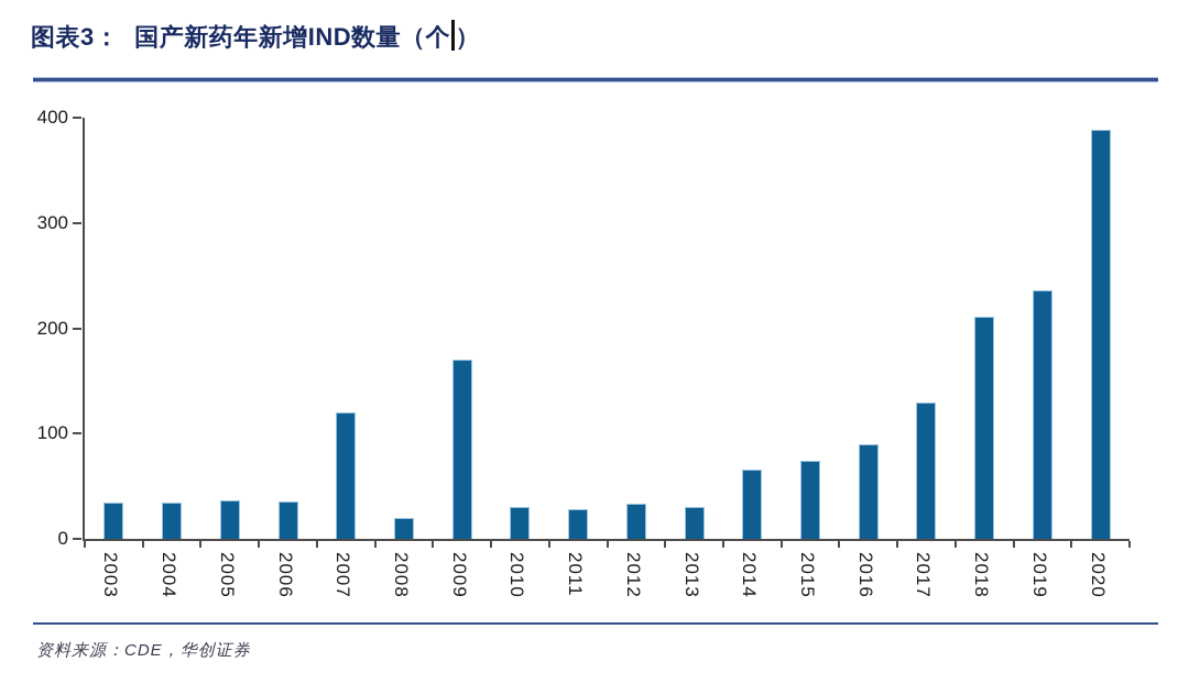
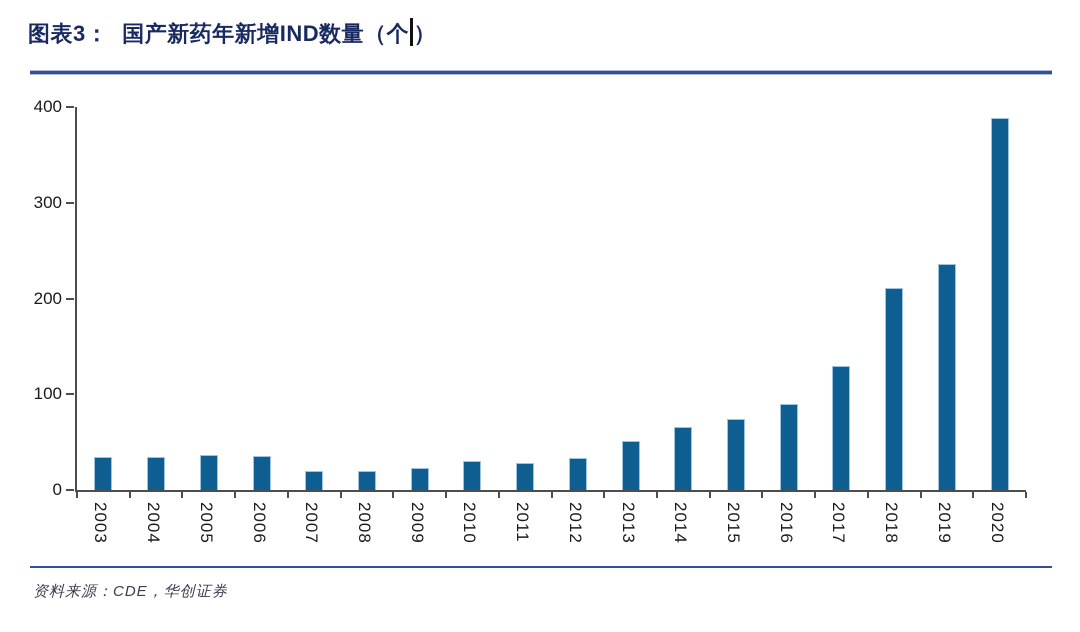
2007: 120 -> 20
2009: 170 -> 20
2013: 30 -> 50
